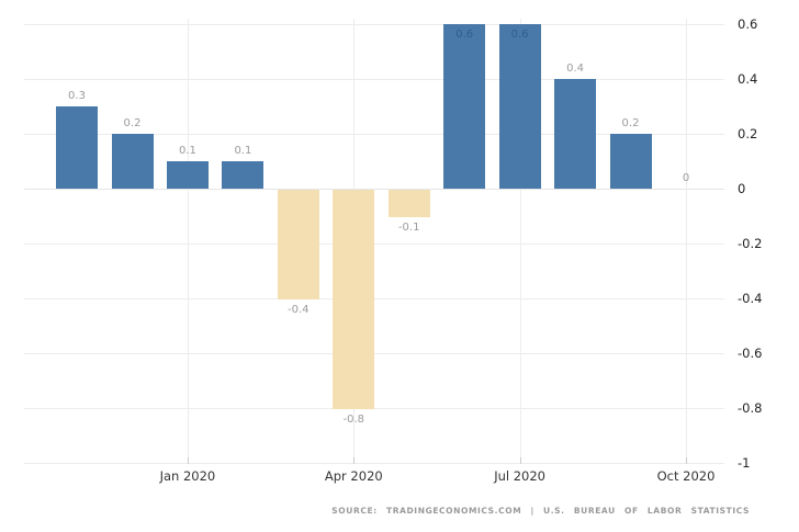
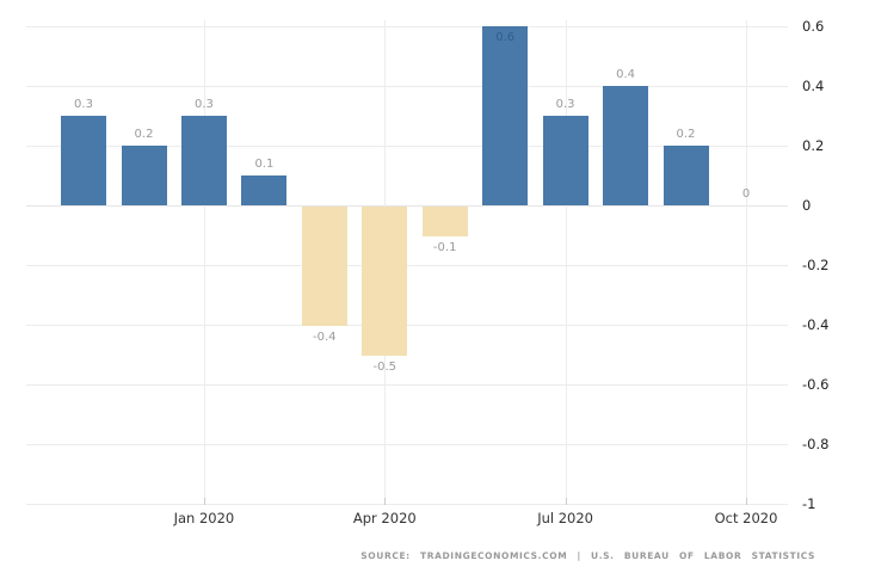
Jan 2020: 0.1 -> 0.3
Apr 2020: -0.8 -> -0.5
Jul 2020: 0.6 -> 0.3
